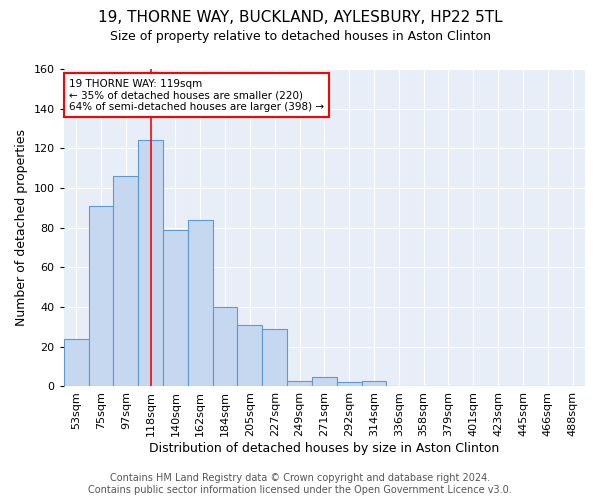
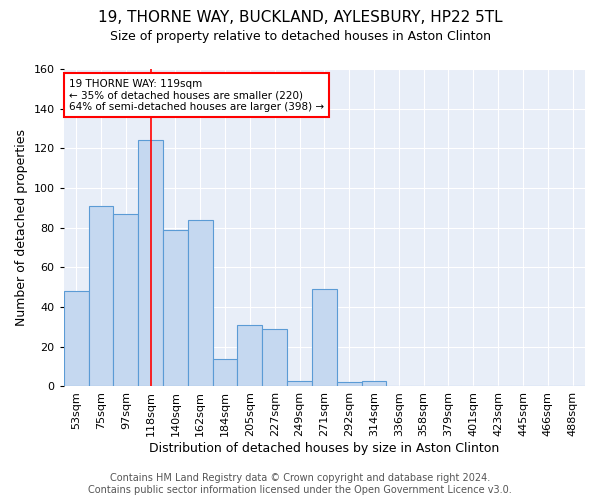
53sqm: 24 -> 48
97sqm: 106 -> 87
184sqm: 40 -> 14
271sqm: 5 -> 49
